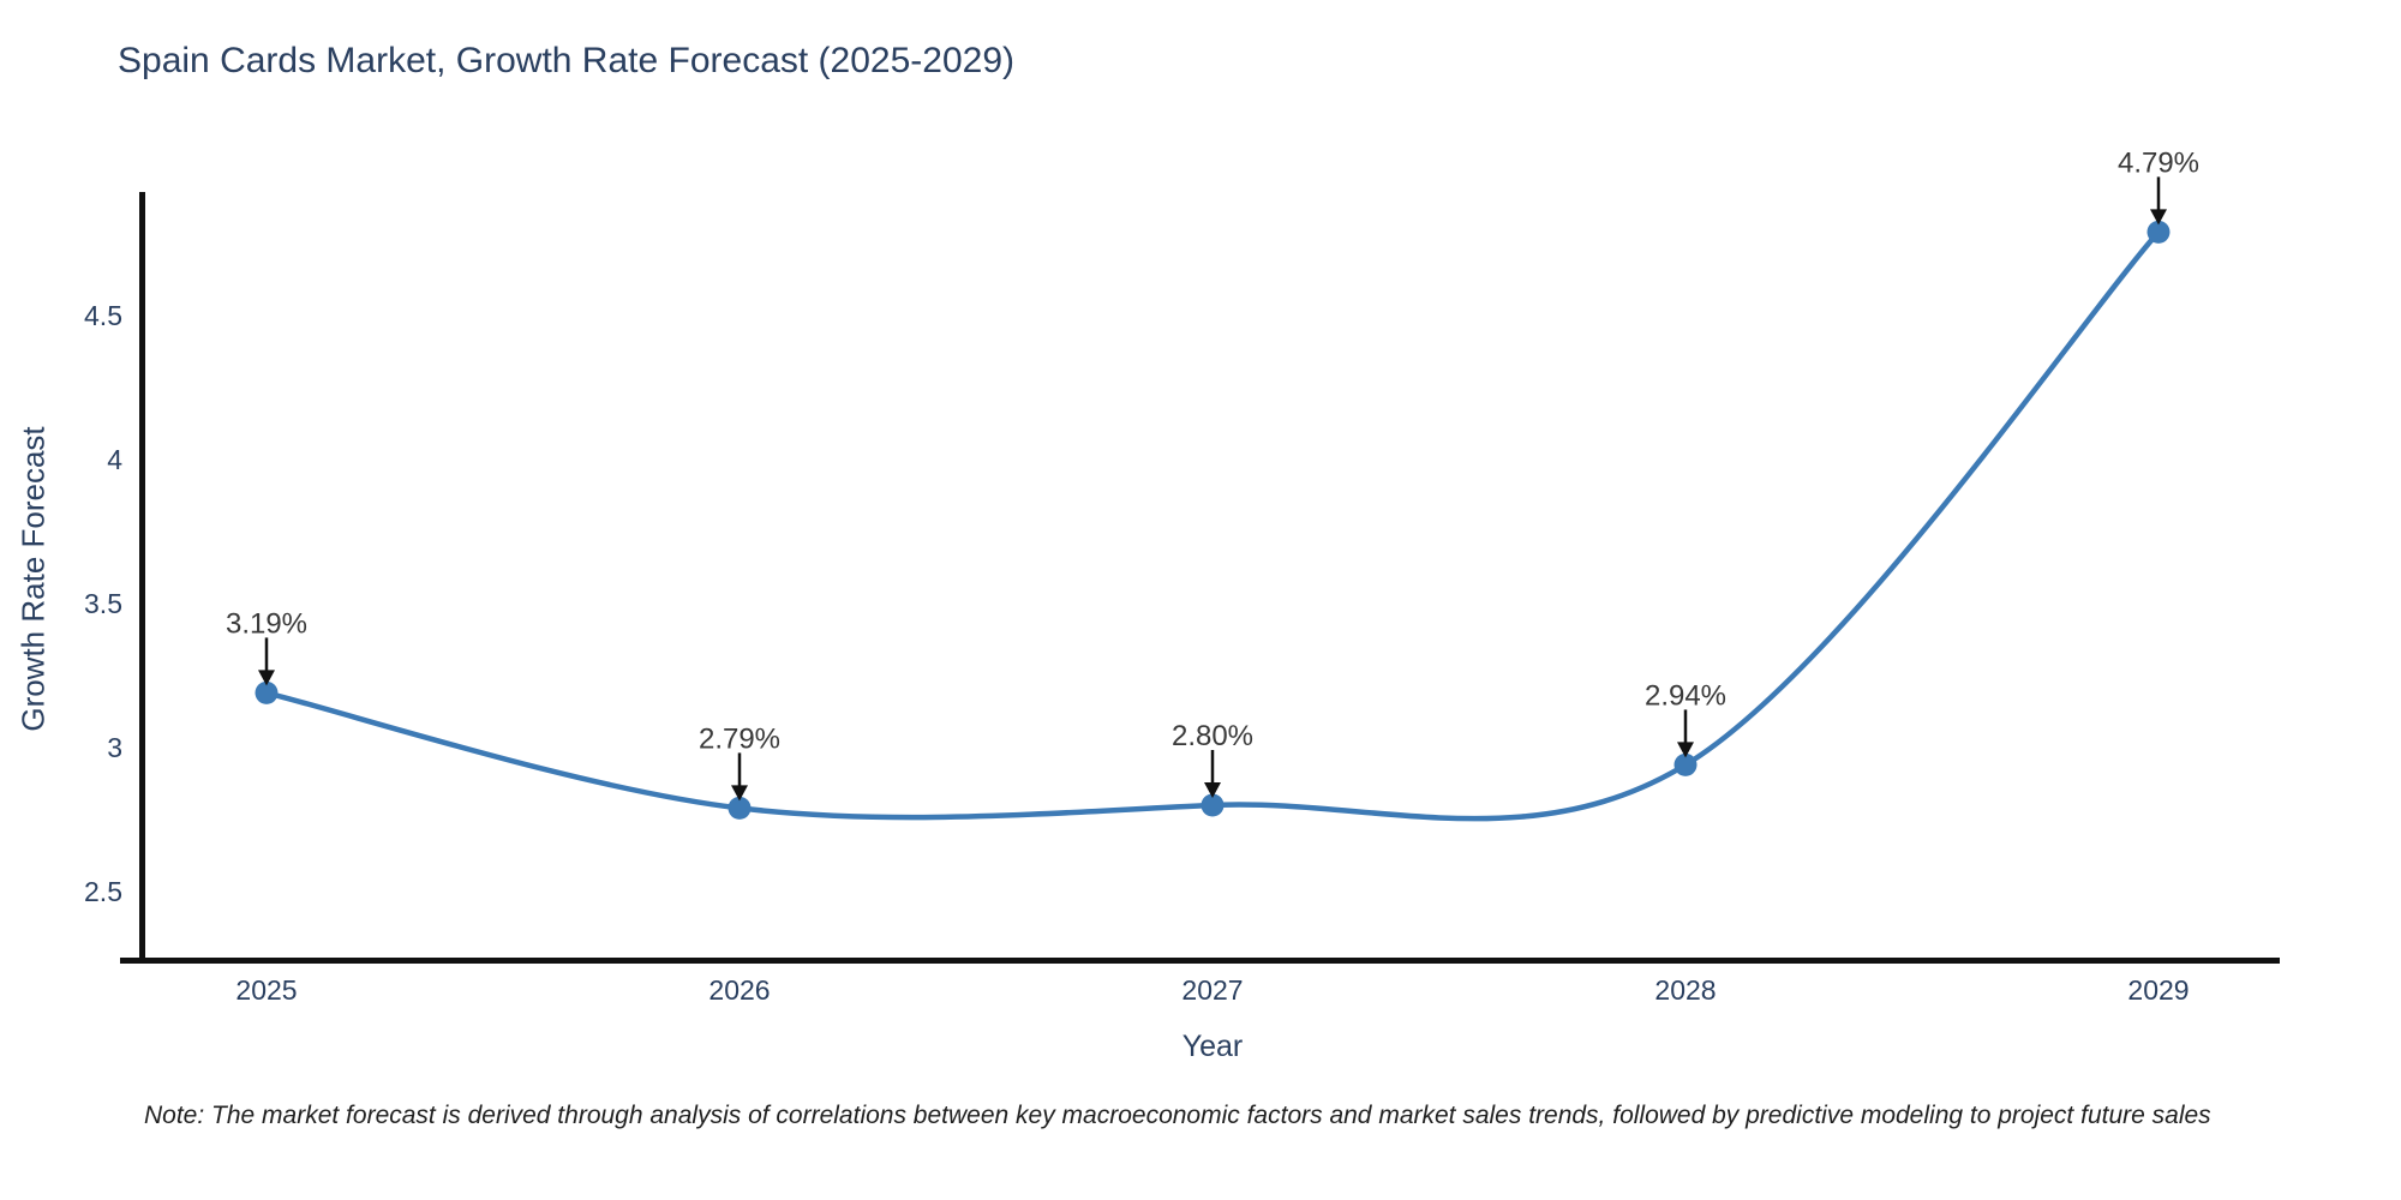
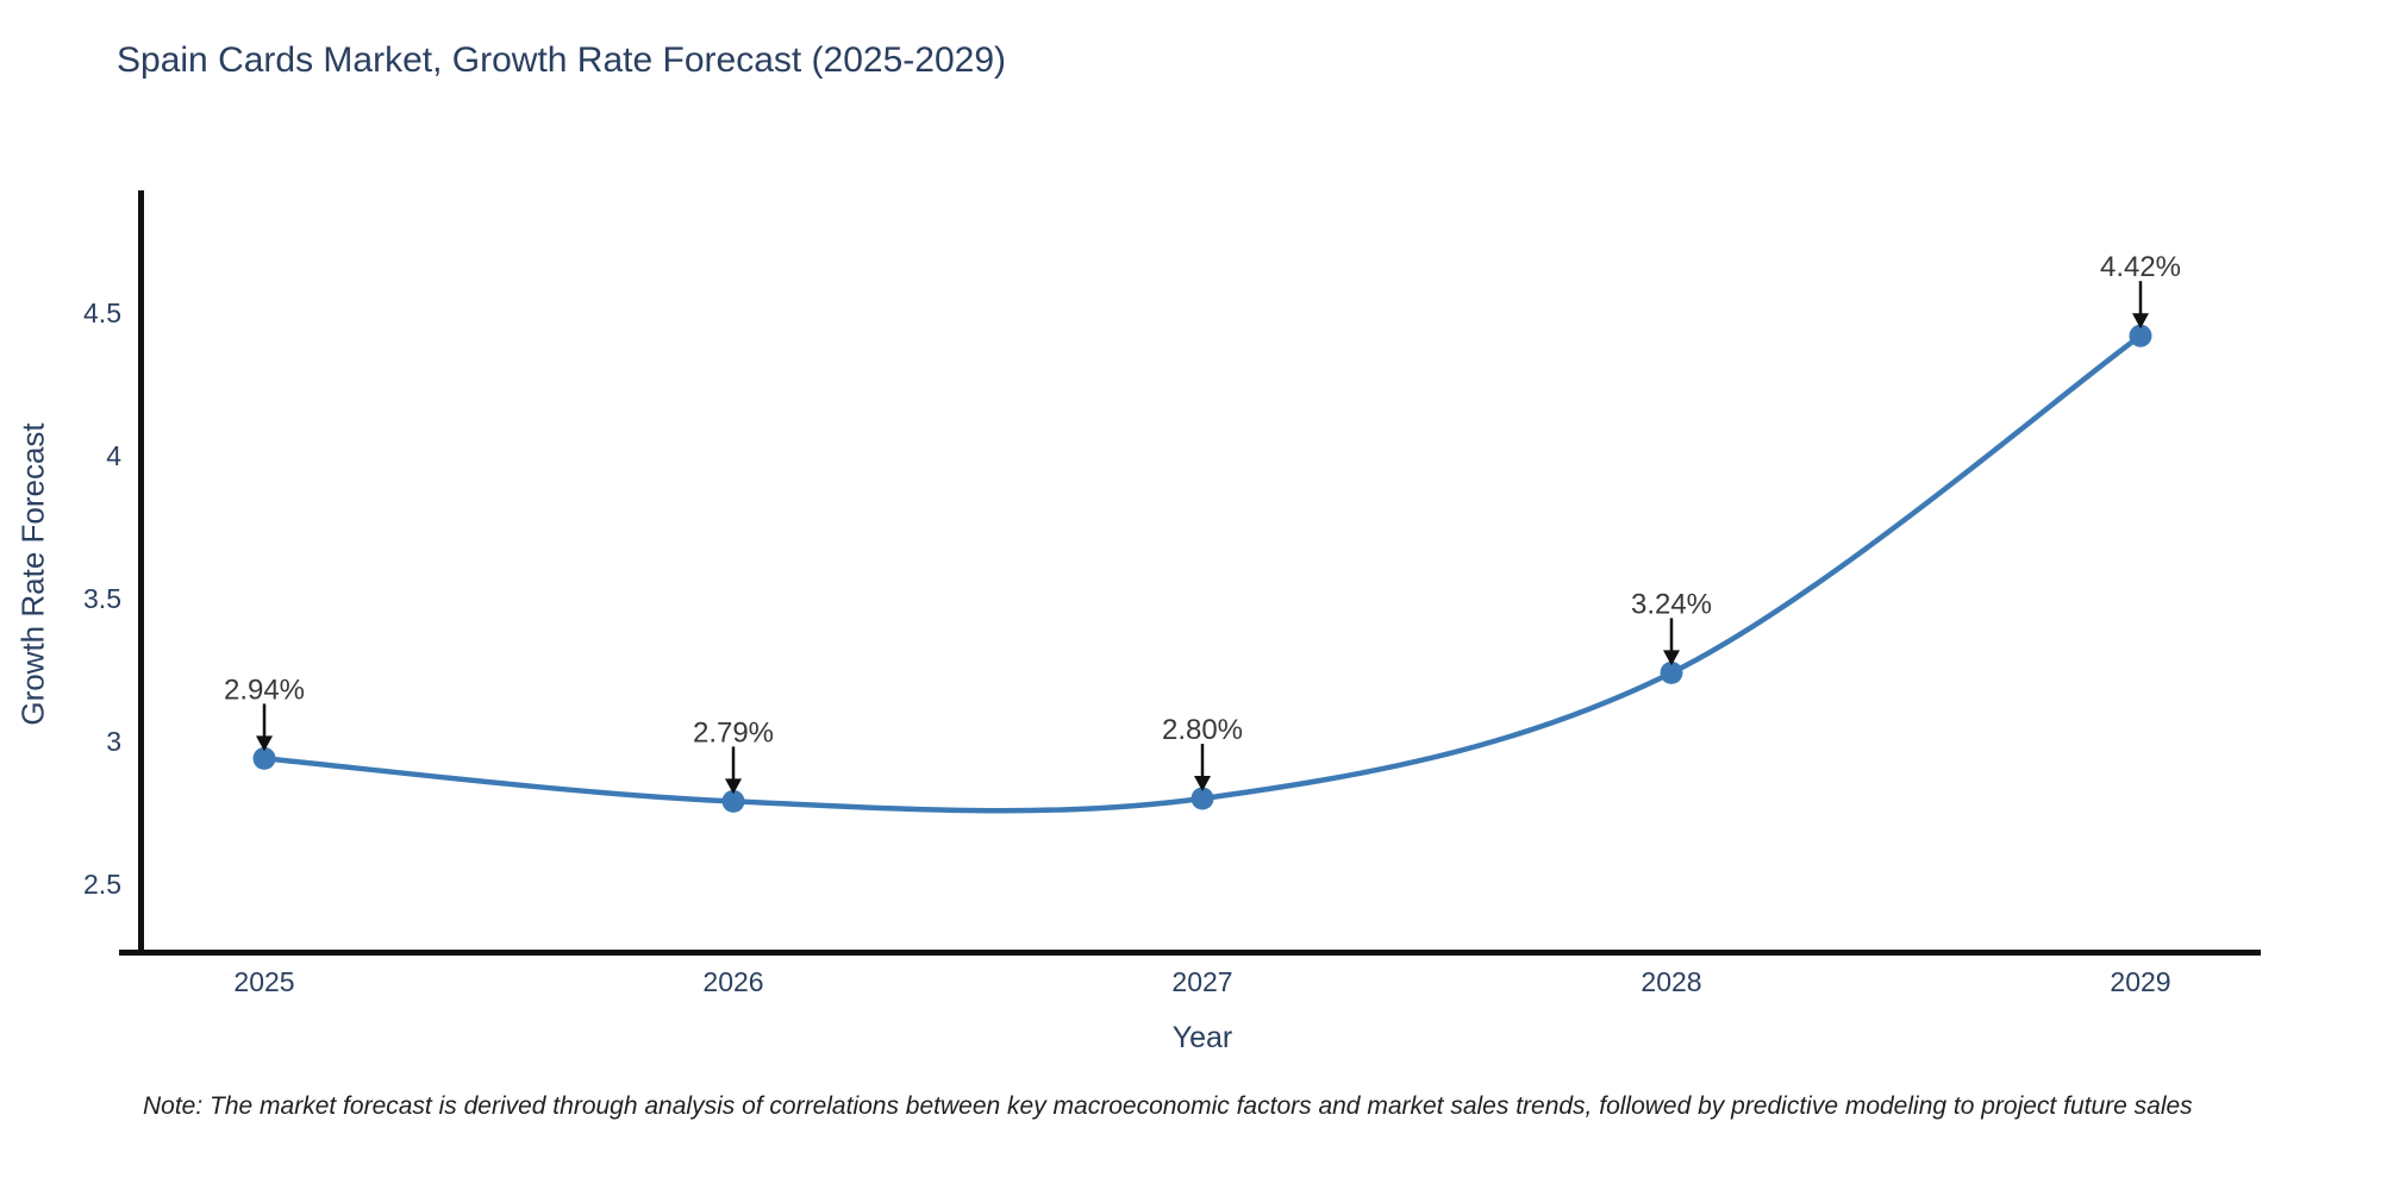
2025: 3.19% -> 2.94%
2028: 2.94% -> 3.24%
2029: 4.79% -> 4.42%
